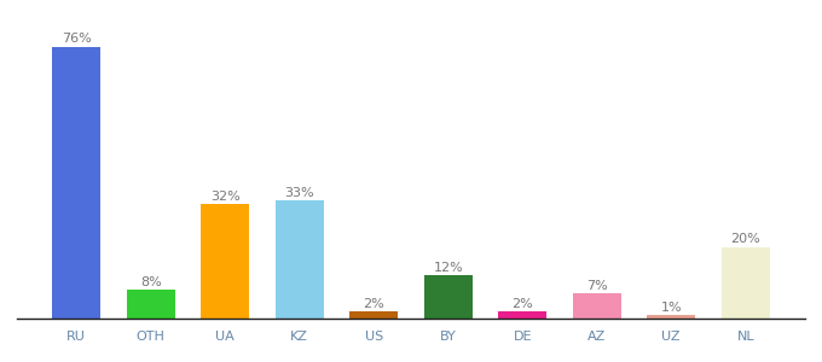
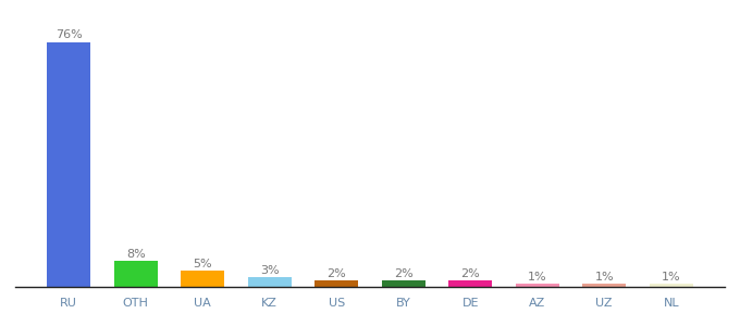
UA: 32% -> 5%
KZ: 33% -> 3%
BY: 12% -> 2%
AZ: 7% -> 1%
NL: 20% -> 1%
